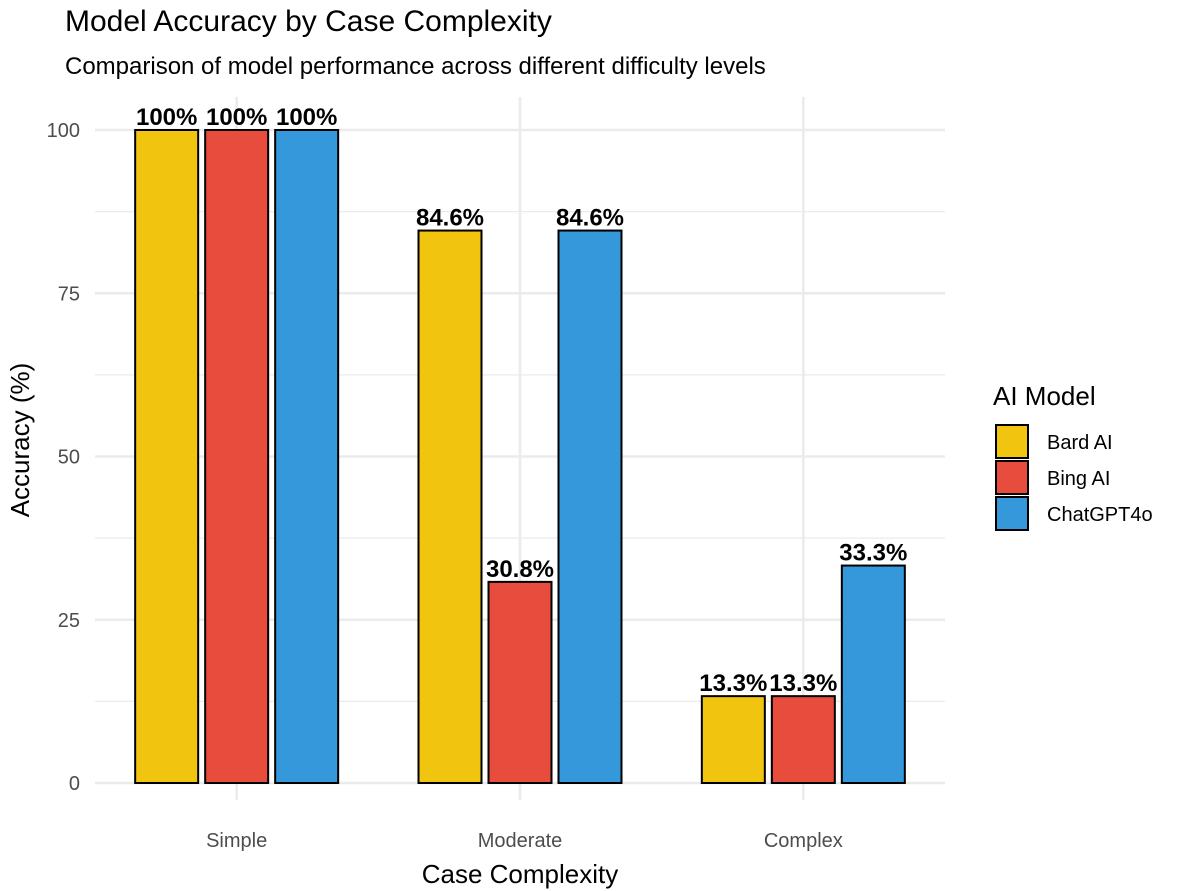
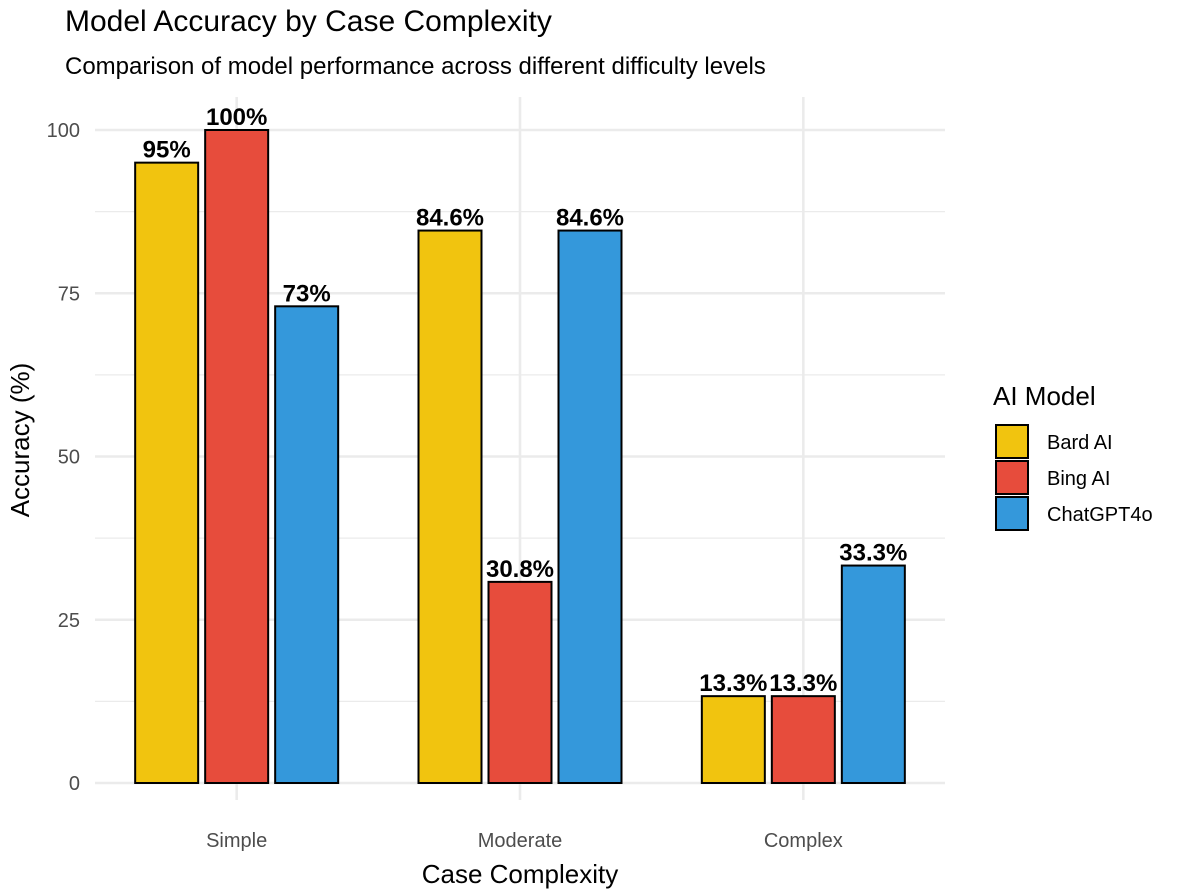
Bard AI/Simple: 100% -> 95%
ChatGPT4o/Simple: 100% -> 73%
